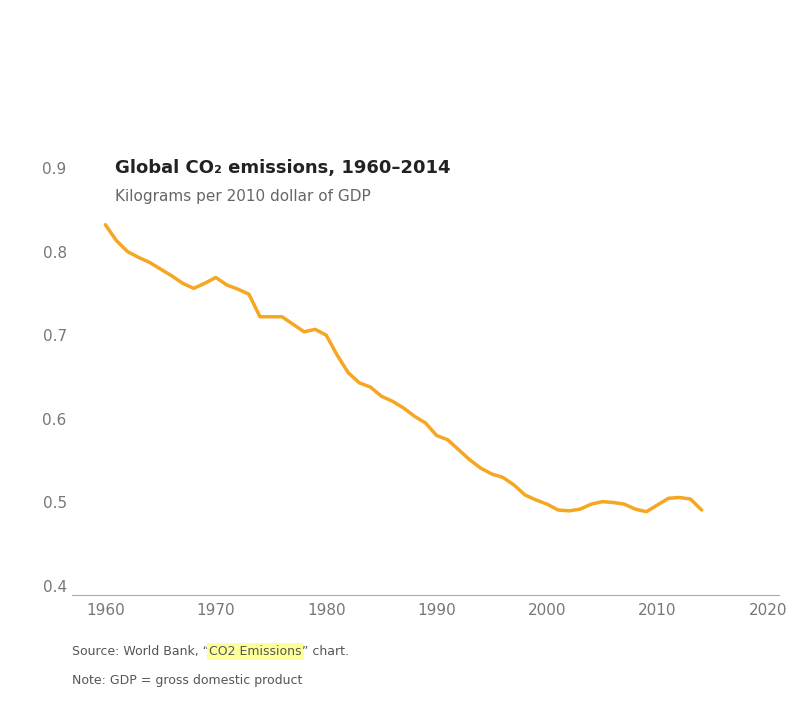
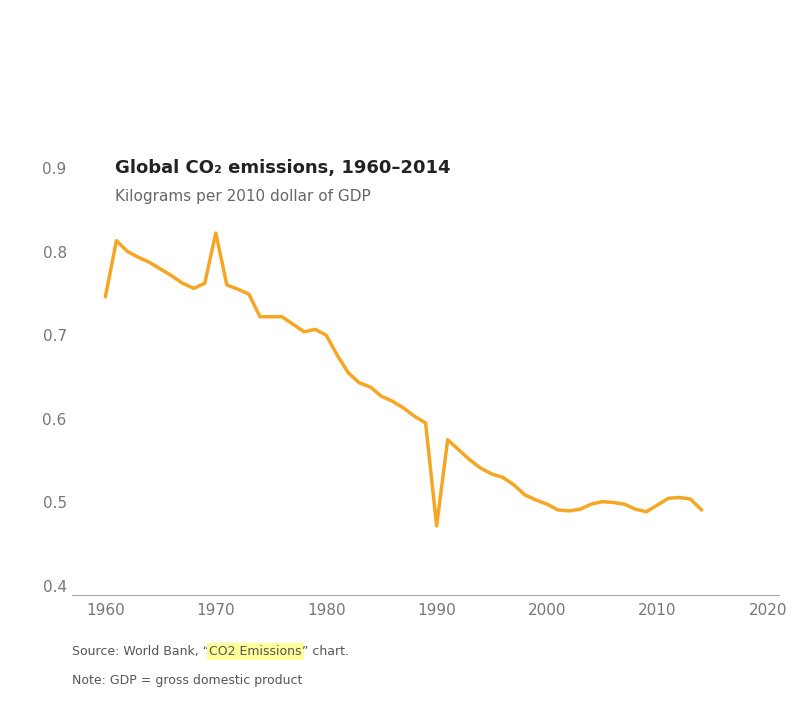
1960: 0.832 -> 0.746
1970: 0.769 -> 0.822
1990: 0.580 -> 0.472
